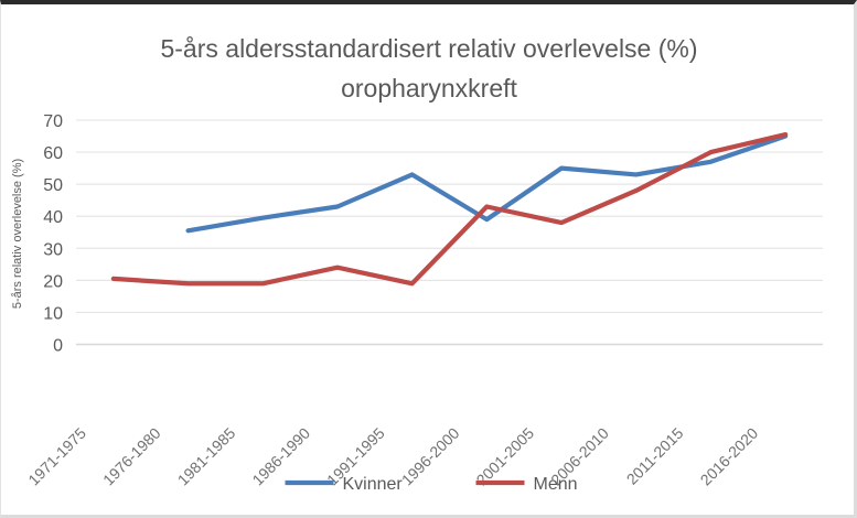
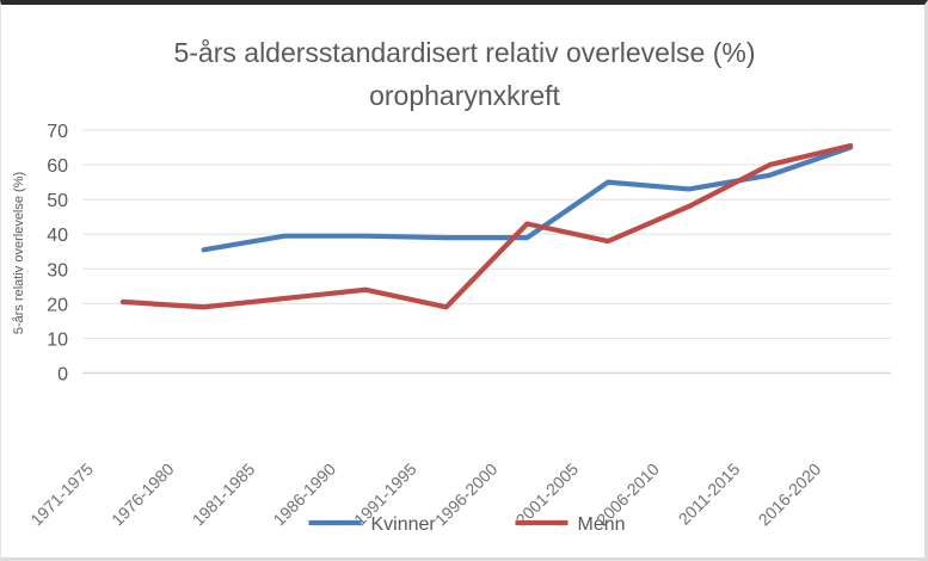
Menn/1981-1985: 19 -> 22
Kvinner/1986-1990: 43 -> 40
Kvinner/1991-1995: 53 -> 39
